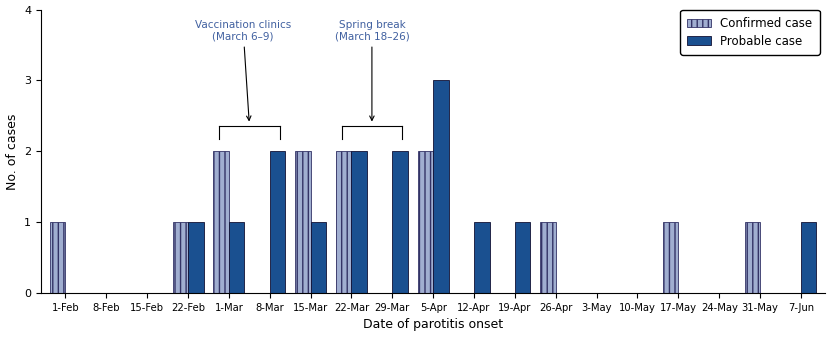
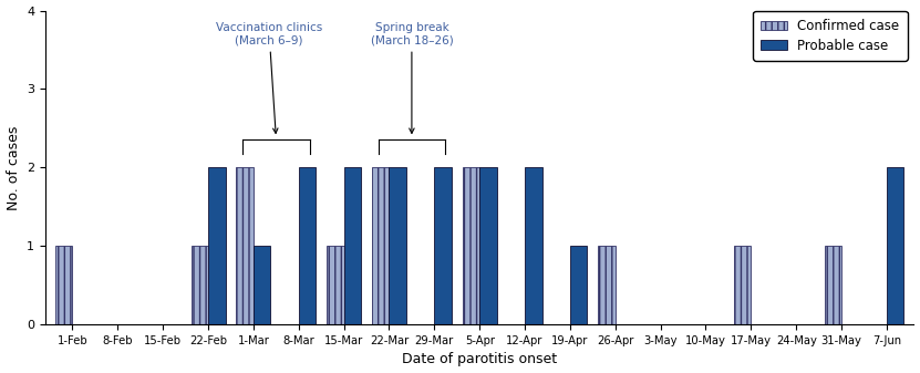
Probable case/22-Feb: 1 -> 2
Confirmed case/15-Mar: 2 -> 1
Probable case/15-Mar: 1 -> 2
Probable case/5-Apr: 3 -> 2
Probable case/12-Apr: 1 -> 2
Probable case/7-Jun: 1 -> 2
